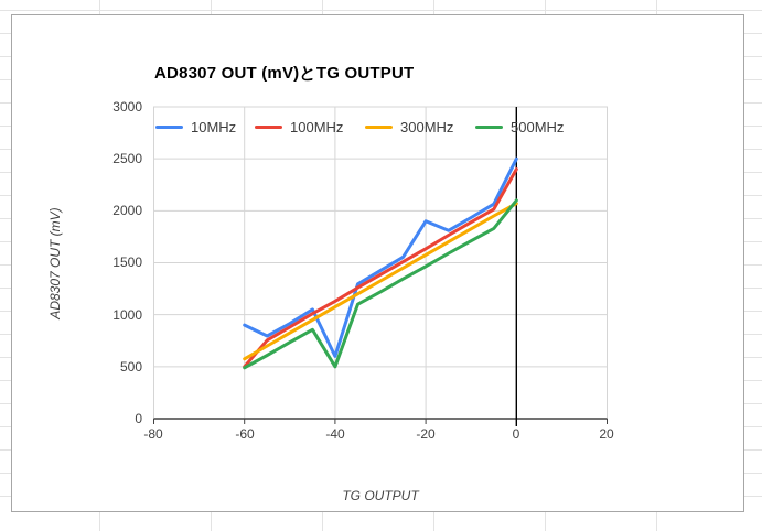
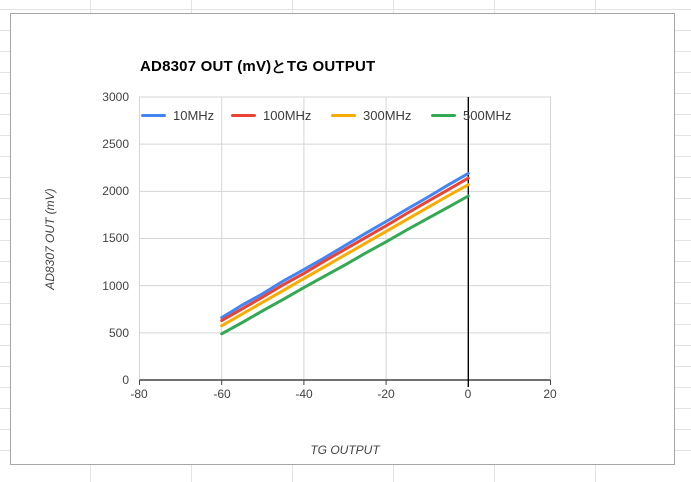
10MHz/-60: 900 -> 700
100MHz/-60: 500 -> 600
10MHz/-40: 600 -> 1200
500MHz/-40: 500 -> 1000
10MHz/-20: 1900 -> 1700
10MHz/0: 2500 -> 2200
100MHz/0: 2400 -> 2100
500MHz/0: 2100 -> 2000
